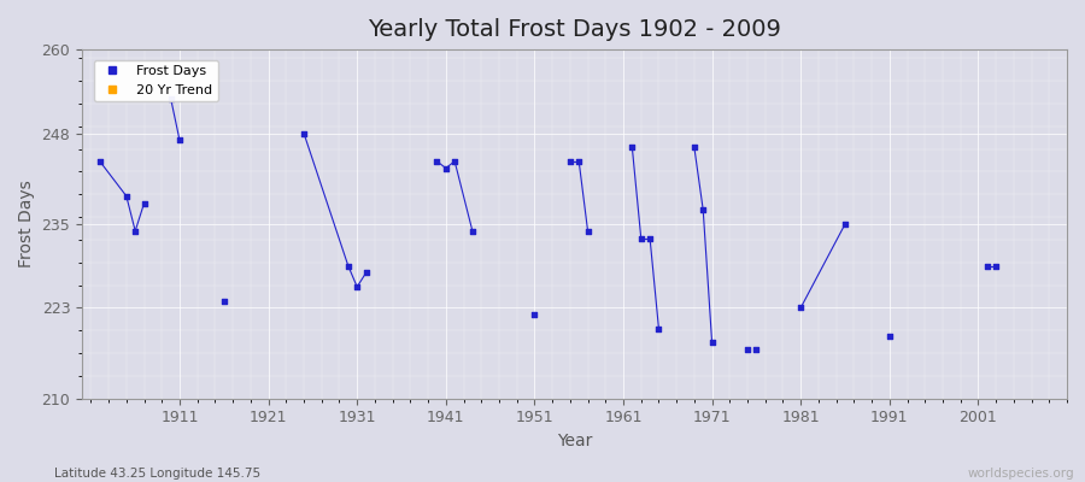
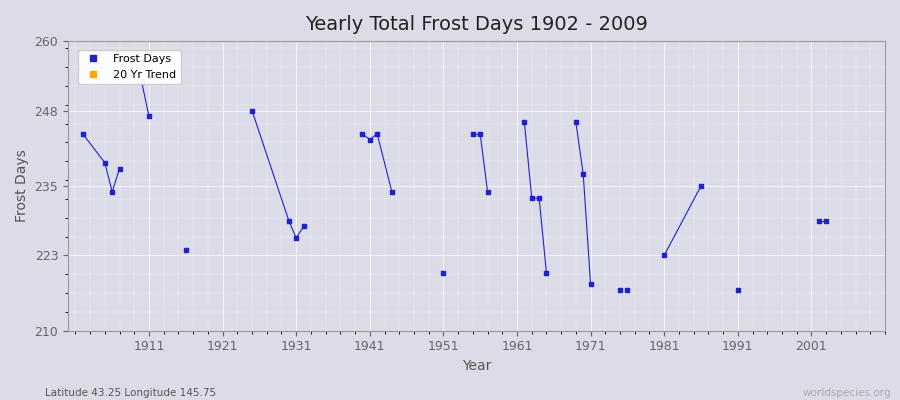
1951: 222 -> 220
1991: 219 -> 217
